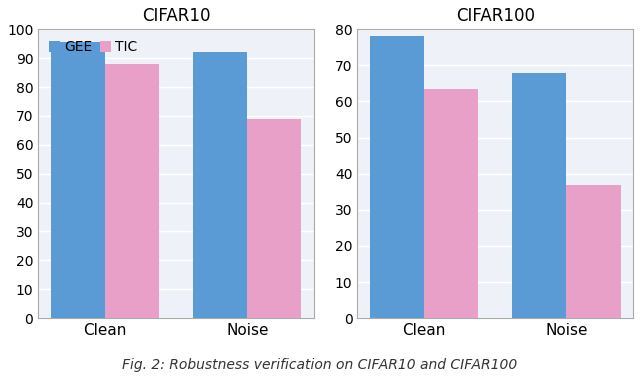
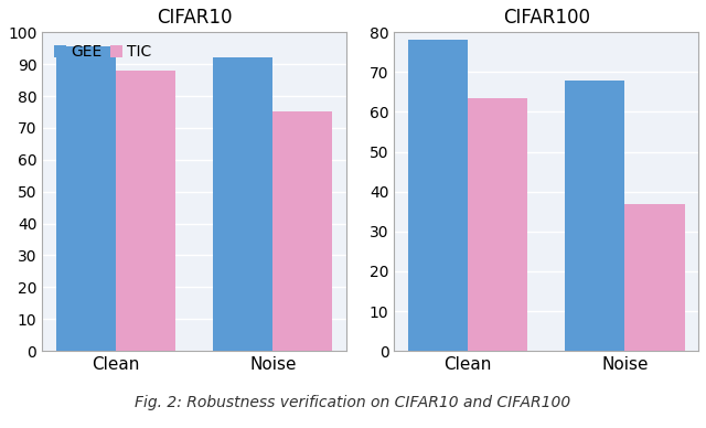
CIFAR10/TIC/Noise: 69 -> 75
